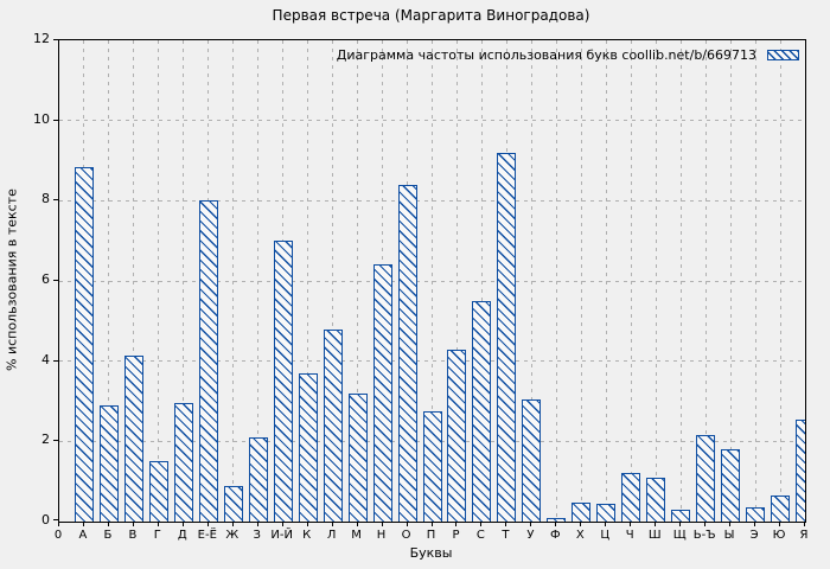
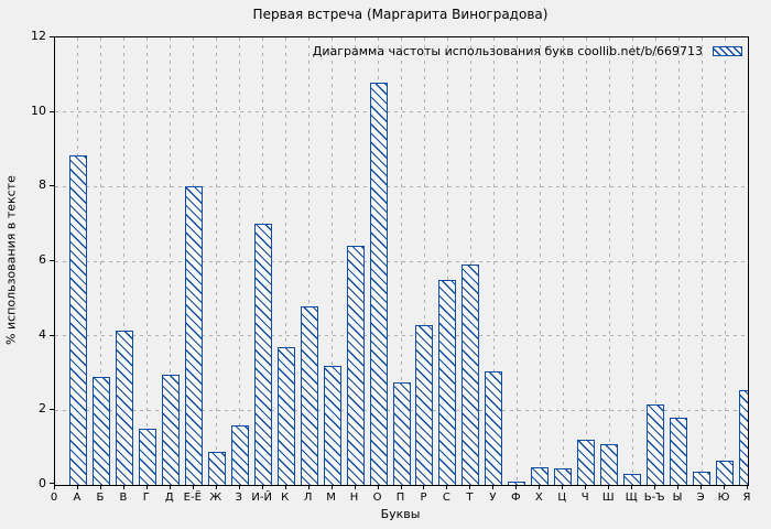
З: 2.1 -> 1.6
О: 8.4 -> 10.8
Т: 9.2 -> 5.9
